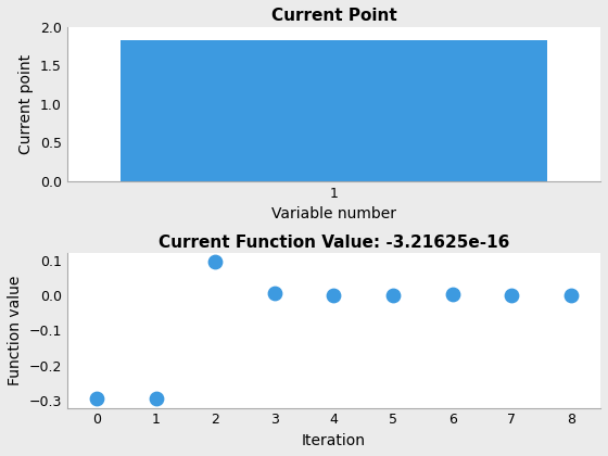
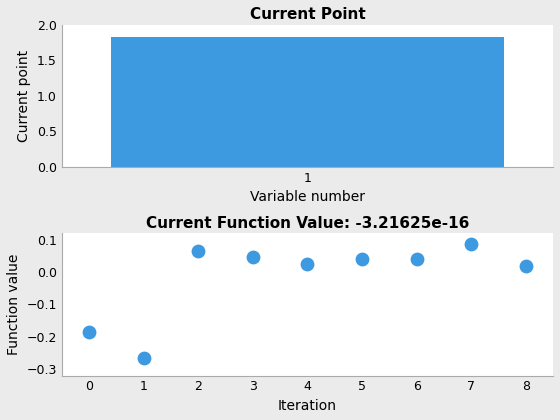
Current Function Value: -3.21625e-16/0: -0.293 -> -0.185
Current Function Value: -3.21625e-16/1: -0.293 -> -0.265
Current Function Value: -3.21625e-16/2: 0.096 -> 0.065
Current Function Value: -3.21625e-16/3: 0.005 -> 0.045
Current Function Value: -3.21625e-16/4: 0.001 -> 0.025
Current Function Value: -3.21625e-16/5: 0.001 -> 0.040
Current Function Value: -3.21625e-16/6: 0.002 -> 0.040
Current Function Value: -3.21625e-16/7: 0.001 -> 0.085
Current Function Value: -3.21625e-16/8: 0.001 -> 0.020
